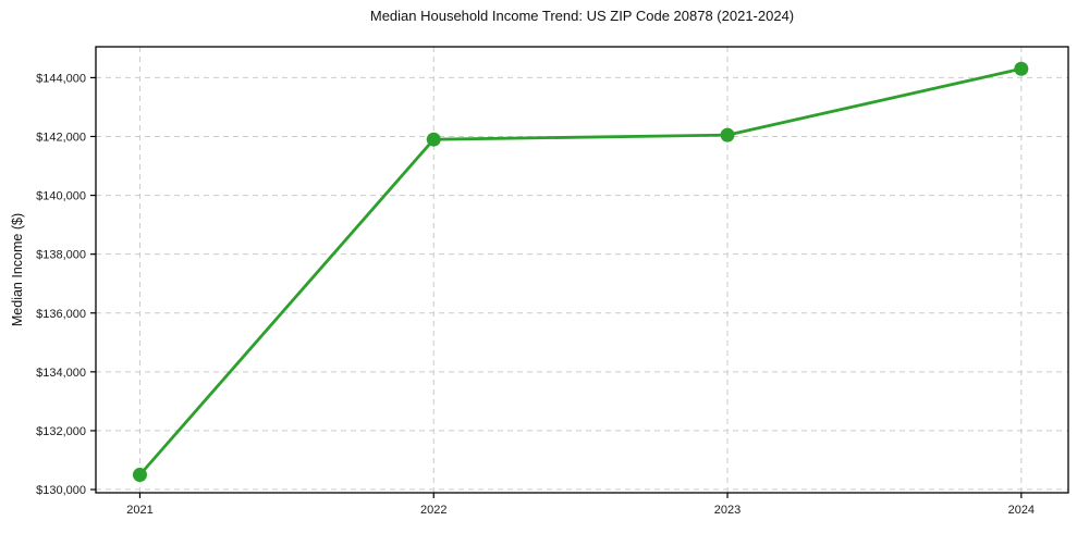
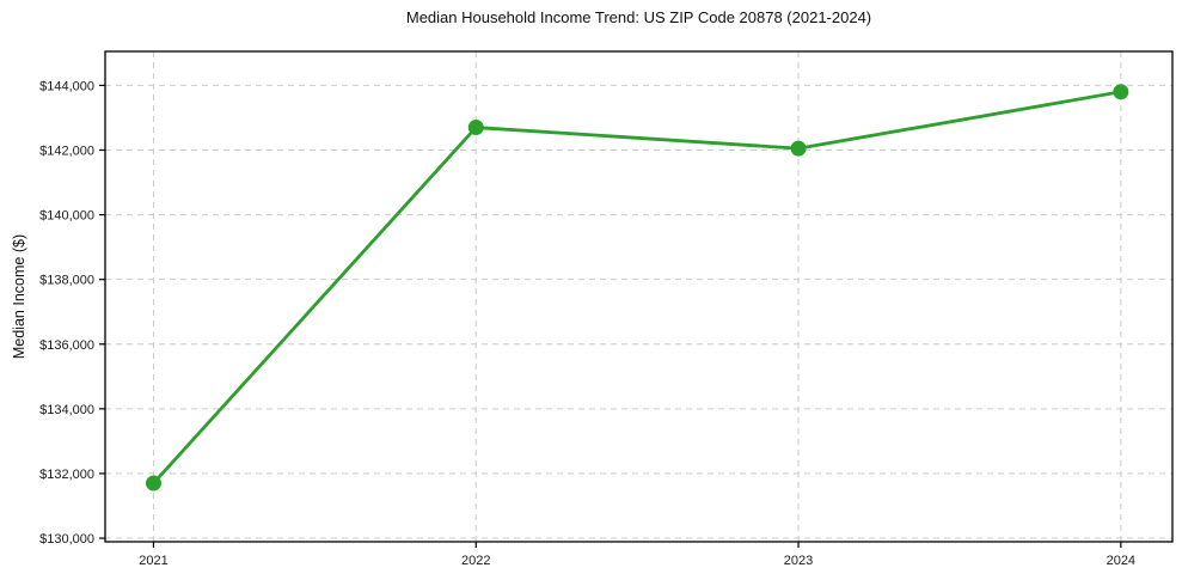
2021: $130500 -> $131700
2022: $141900 -> $142700
2024: $144300 -> $143800
